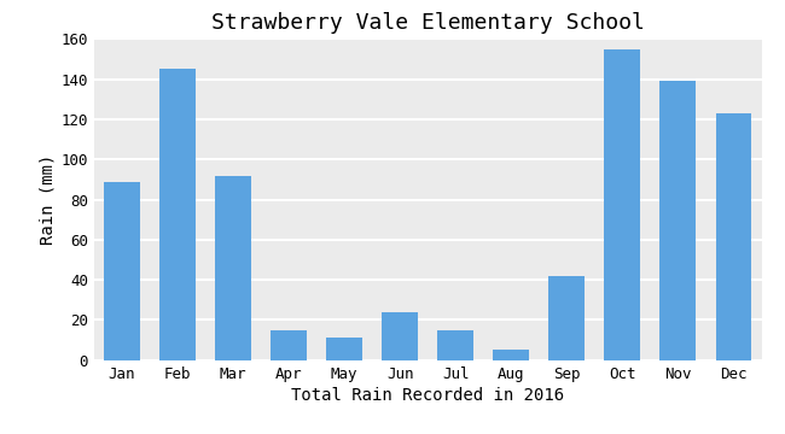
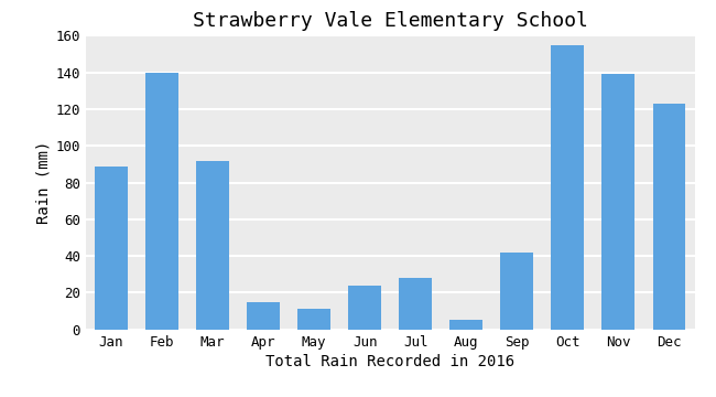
Feb: 145 -> 140
Jul: 15 -> 28
